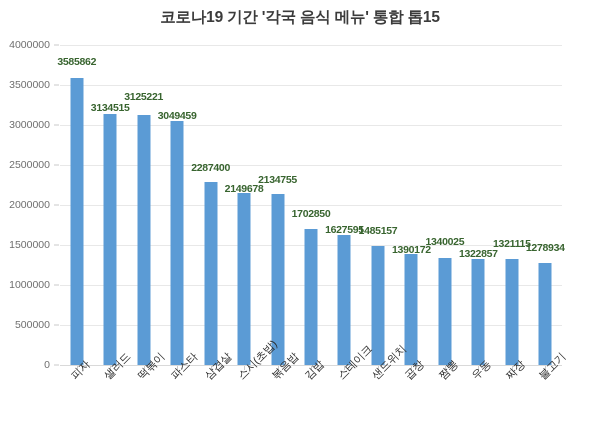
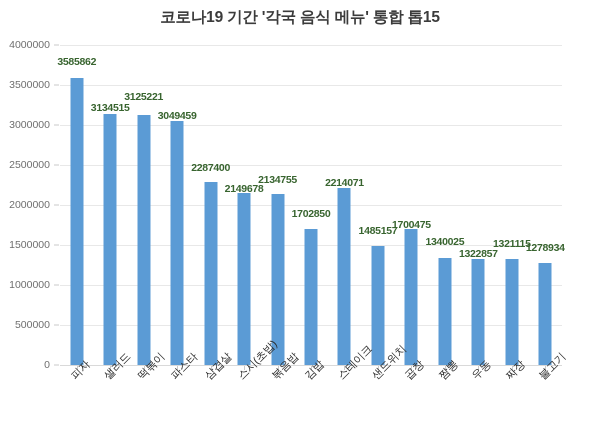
스테이크: 1627595 -> 2214071
곱창: 1390172 -> 1700475
